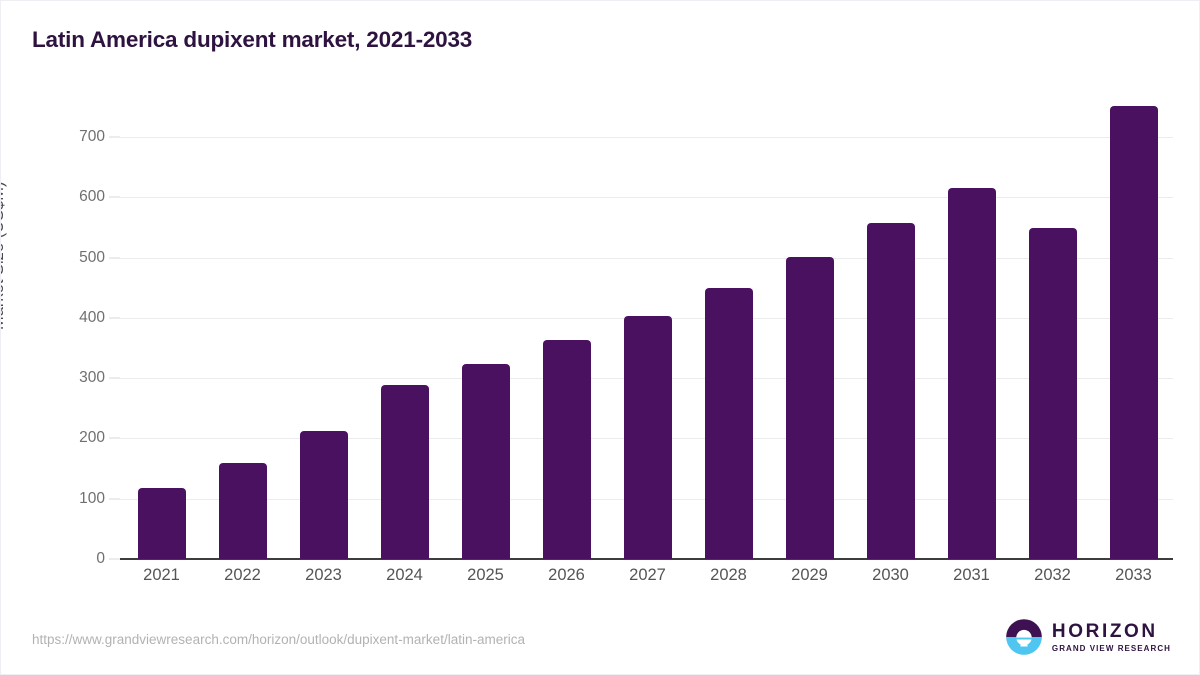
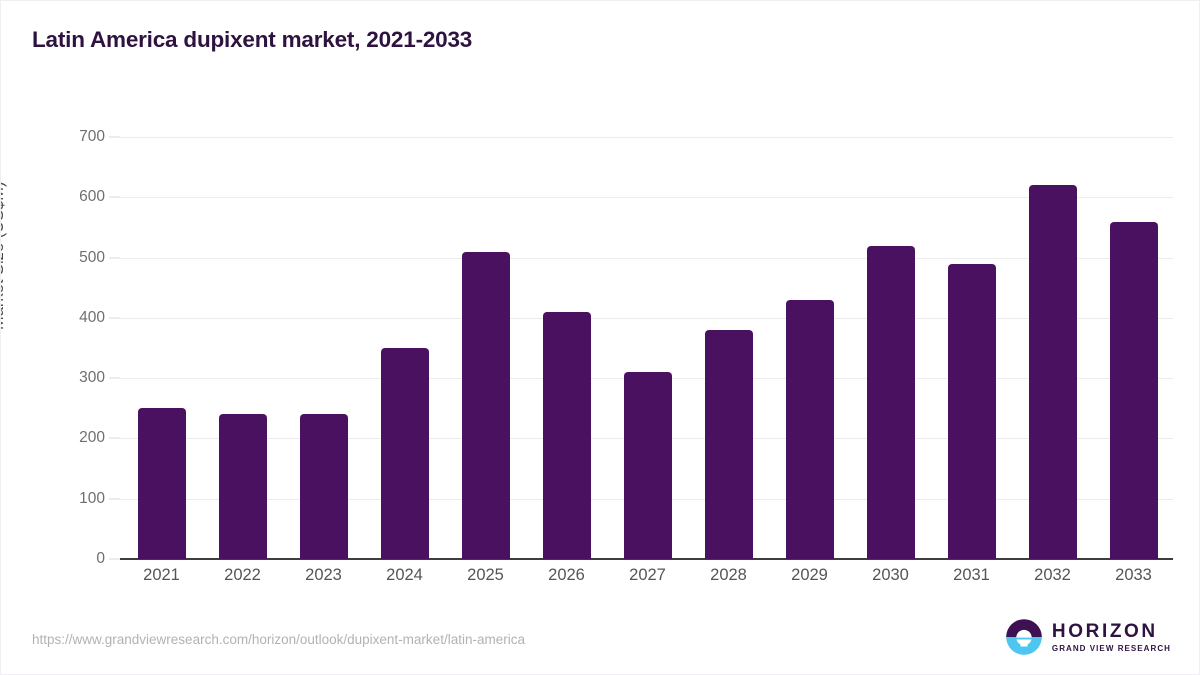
2021: 120 -> 250
2022: 160 -> 240
2023: 210 -> 240
2024: 290 -> 350
2025: 320 -> 510
2026: 360 -> 410
2027: 400 -> 310
2028: 450 -> 380
2029: 500 -> 430
2030: 560 -> 520
2031: 620 -> 490
2032: 550 -> 620
2033: 750 -> 560
